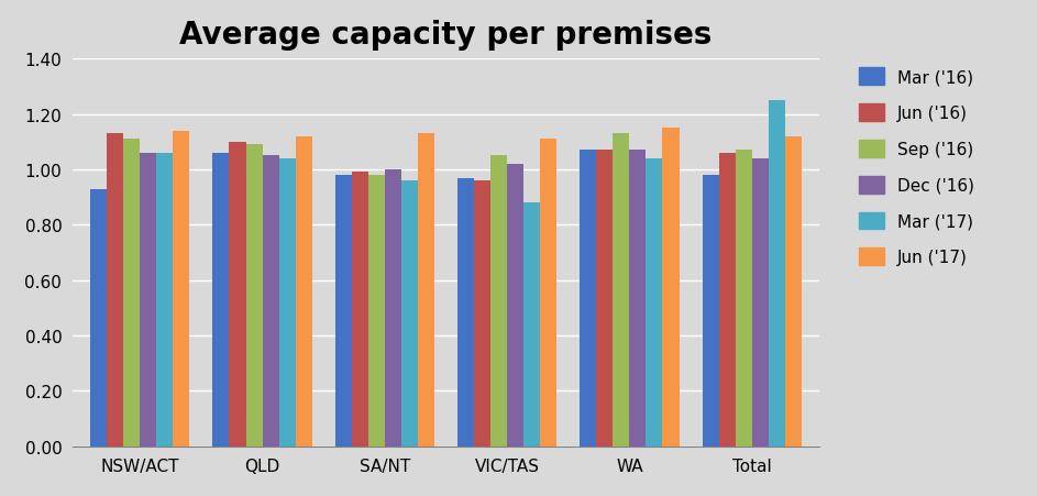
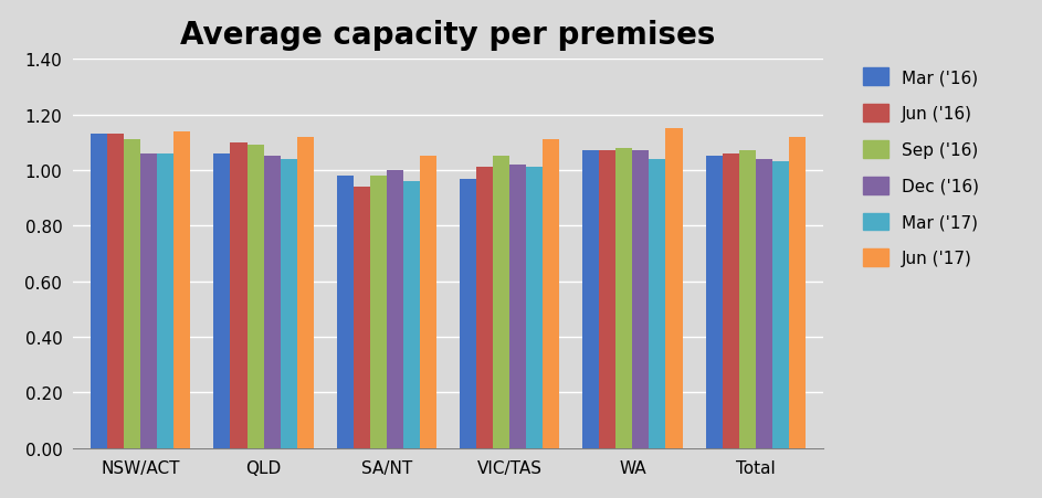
Mar ('16)/NSW/ACT: 0.93 -> 1.13
Jun ('16)/SA/NT: 0.99 -> 0.94
Jun ('17)/SA/NT: 1.13 -> 1.05
Jun ('16)/VIC/TAS: 0.96 -> 1.01
Mar ('17)/VIC/TAS: 0.88 -> 1.01
Sep ('16)/WA: 1.13 -> 1.08
Mar ('16)/Total: 0.98 -> 1.05
Mar ('17)/Total: 1.25 -> 1.03
